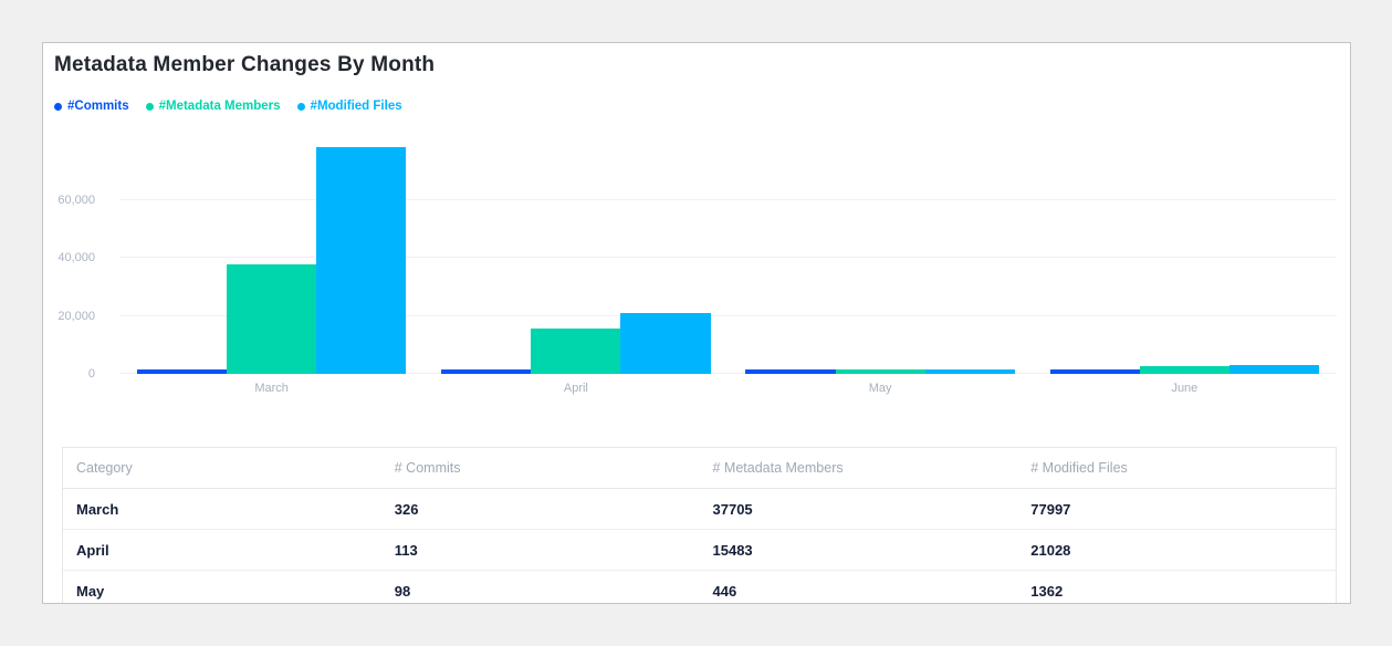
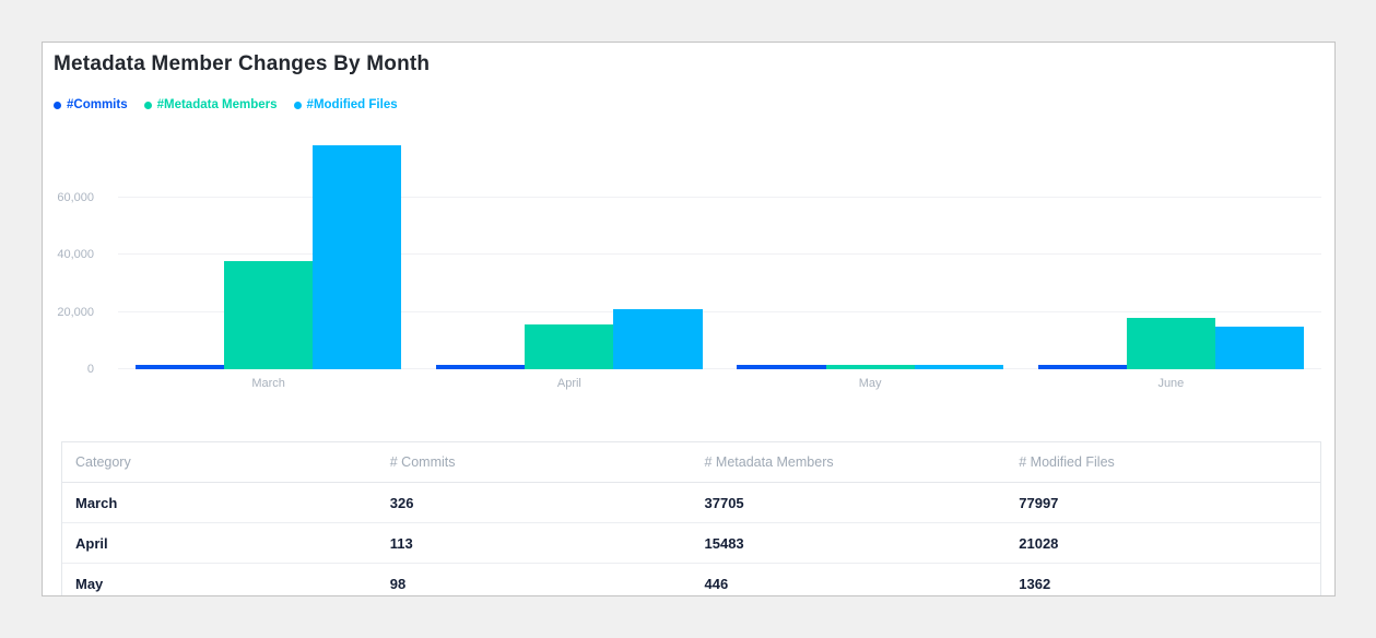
#Metadata Members/June: 3000 -> 18000
#Modified Files/June: 3000 -> 15000
